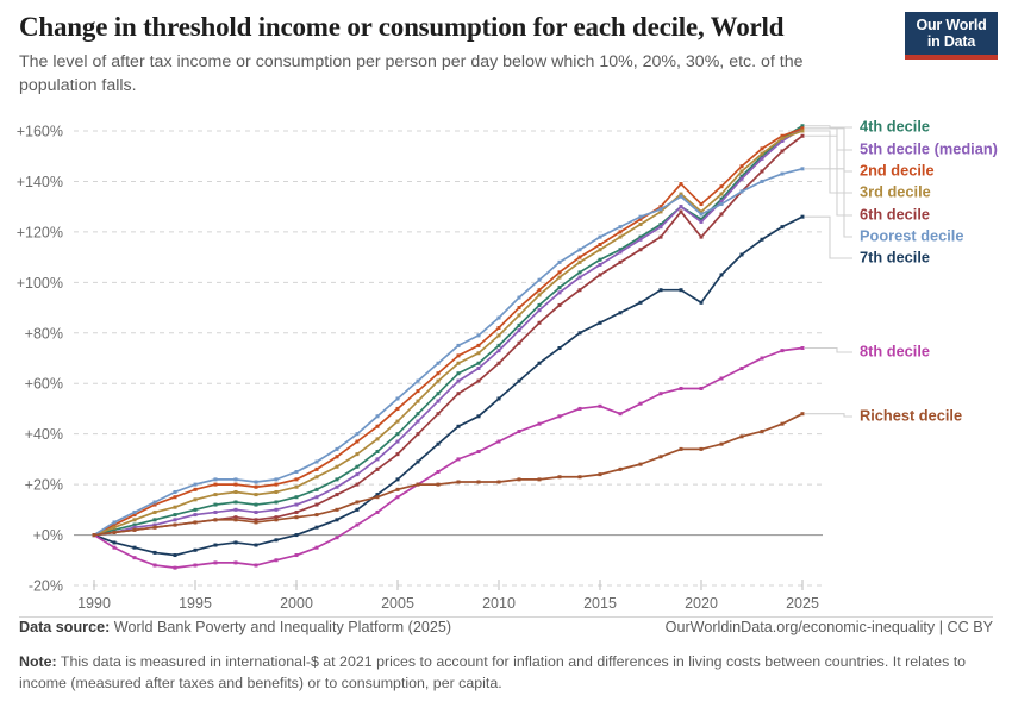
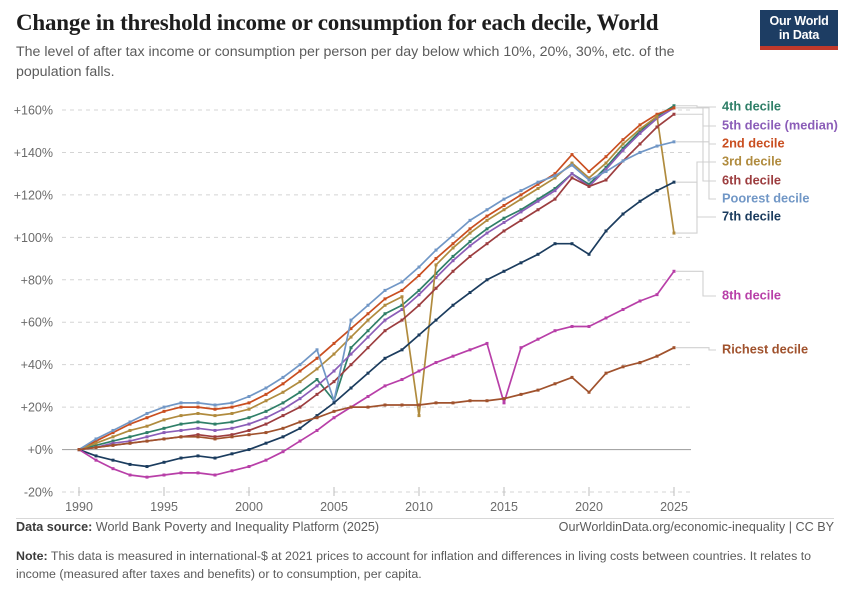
4th decile/2005: 40% -> 23%
Poorest decile/2005: 54% -> 23%
3rd decile/2010: 79% -> 16%
8th decile/2015: 51% -> 22%
6th decile/2020: 118% -> 124%
Richest decile/2020: 34% -> 27%
3rd decile/2025: 160% -> 102%
8th decile/2025: 74% -> 84%
